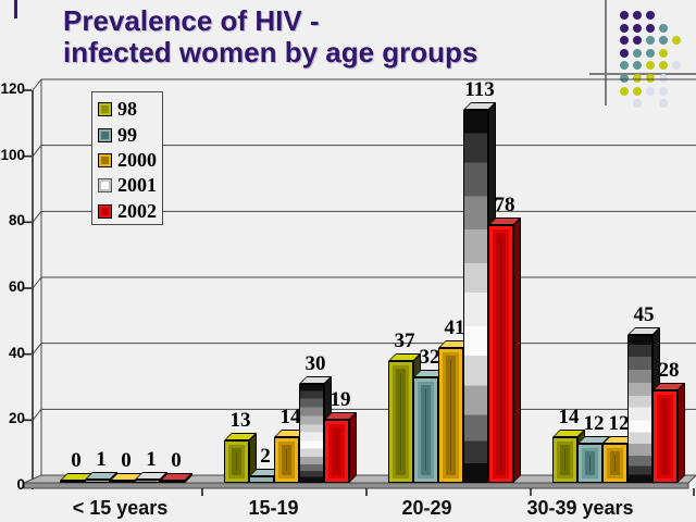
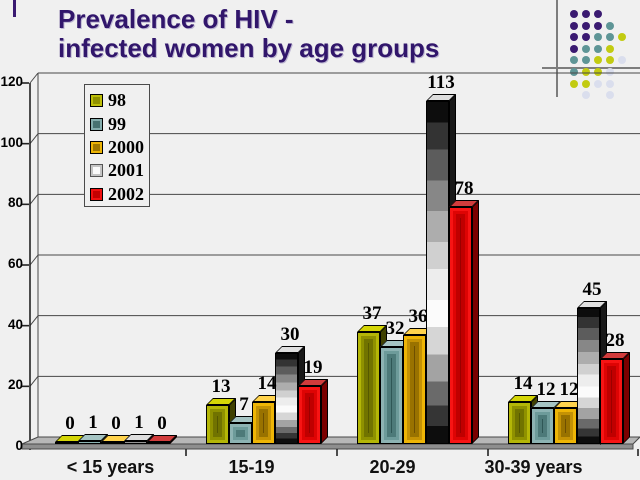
99/15-19: 2 -> 7
2000/20-29: 41 -> 36
